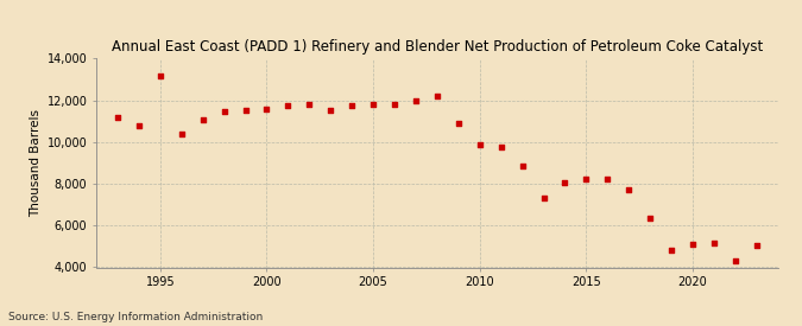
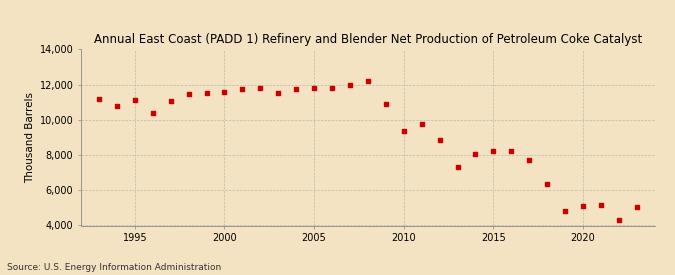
1995: 13,200 -> 11,200
2010: 9,900 -> 9,400
